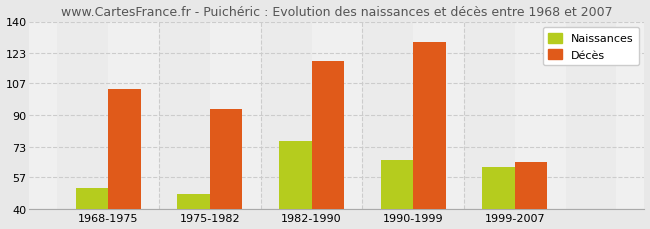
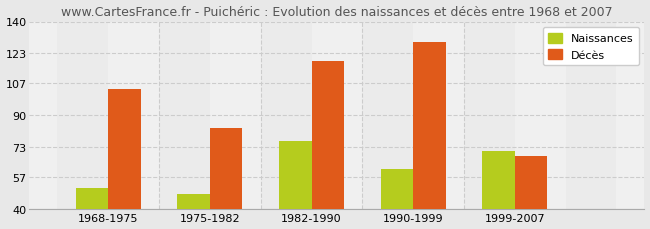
Décès/1975-1982: 93 -> 83
Naissances/1990-1999: 66 -> 61
Naissances/1999-2007: 62 -> 71
Décès/1999-2007: 65 -> 68
